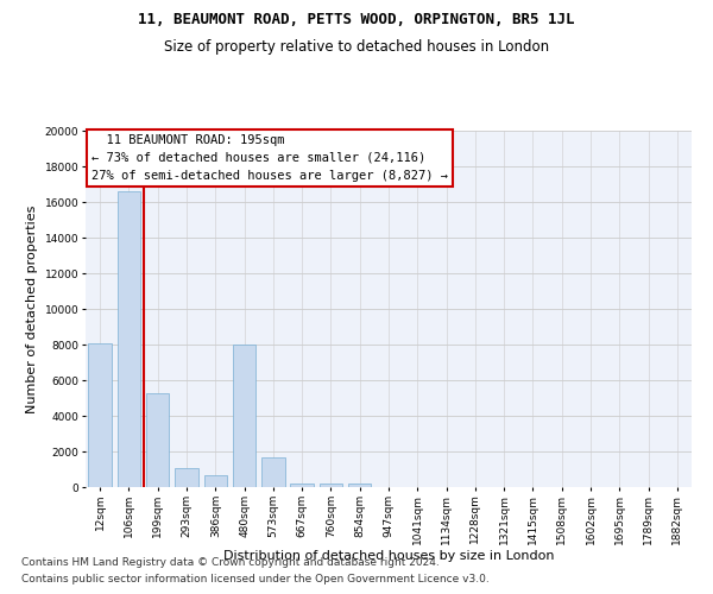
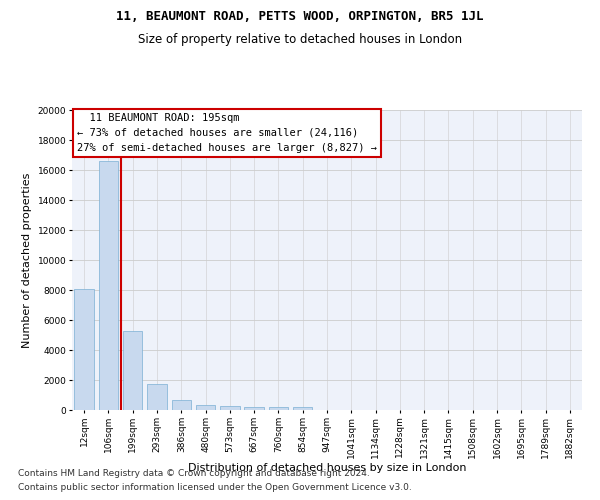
293sqm: 1100 -> 1800
480sqm: 8000 -> 400
573sqm: 1700 -> 300
